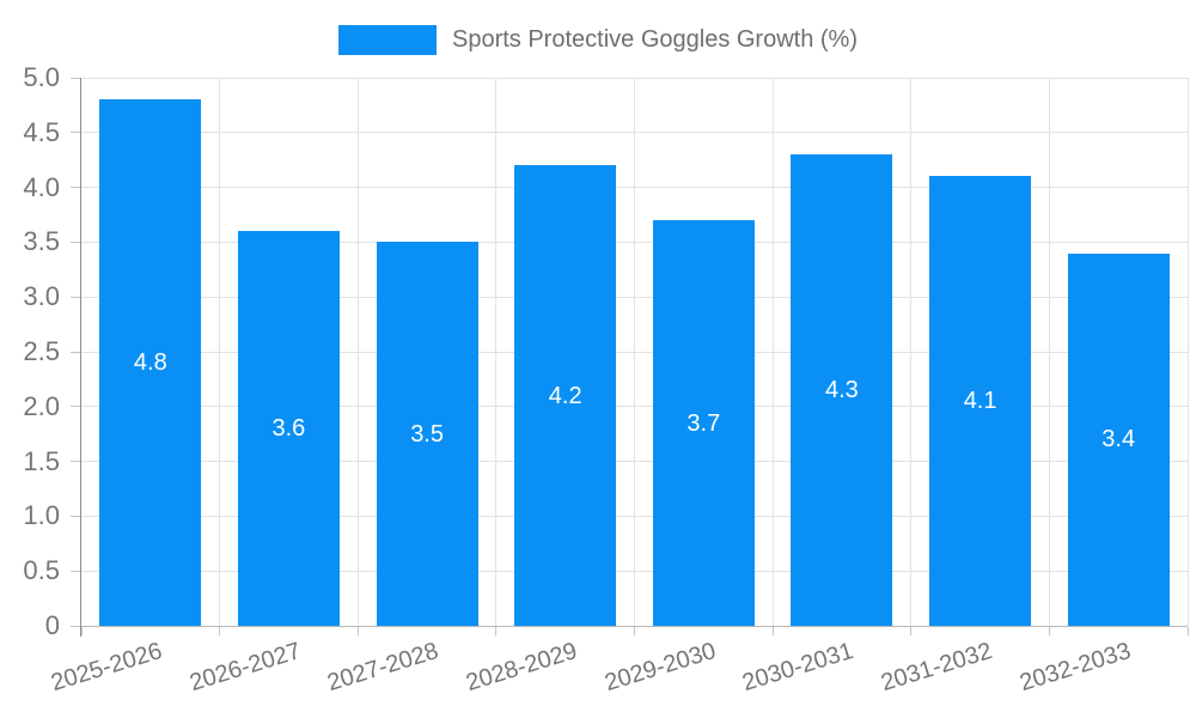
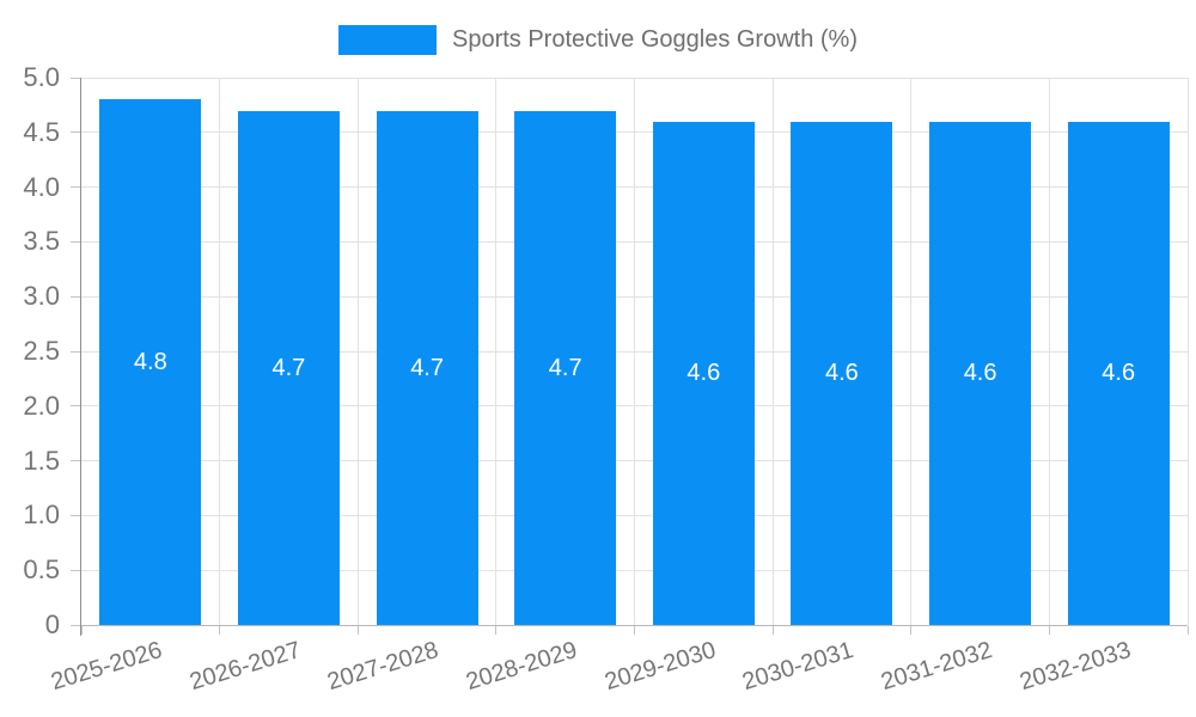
2026-2027: 3.6 -> 4.7
2027-2028: 3.5 -> 4.7
2028-2029: 4.2 -> 4.7
2029-2030: 3.7 -> 4.6
2030-2031: 4.3 -> 4.6
2031-2032: 4.1 -> 4.6
2032-2033: 3.4 -> 4.6
